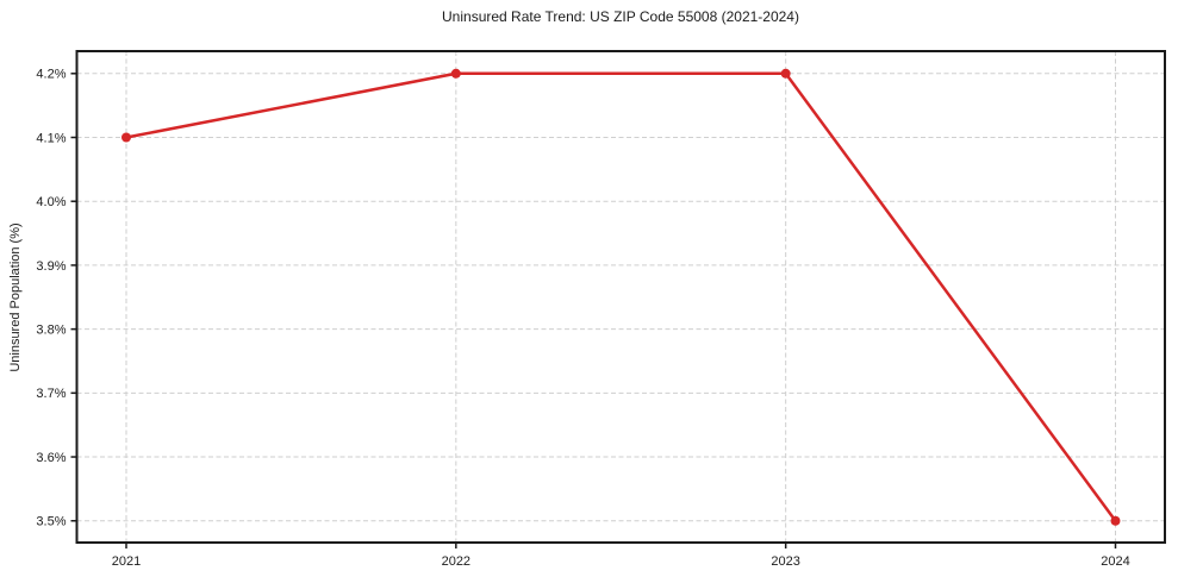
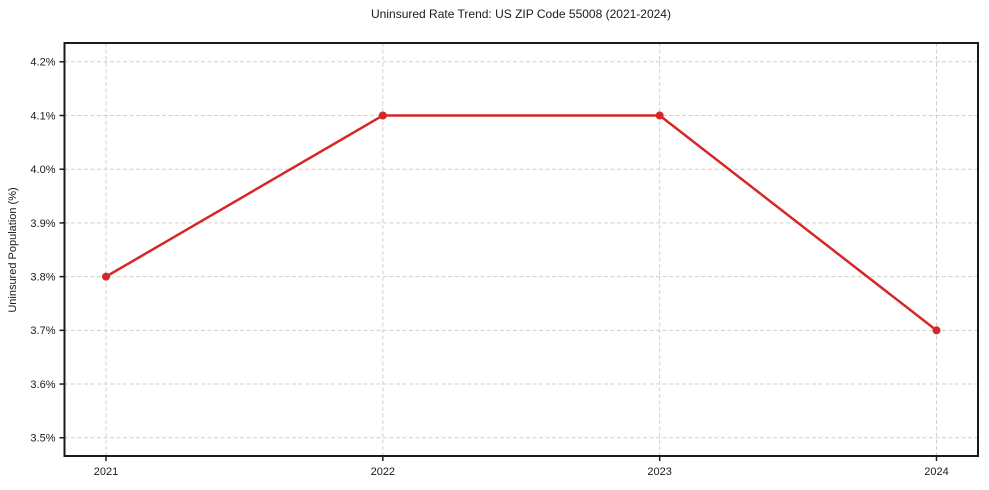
2021: 4.1% -> 3.8%
2022: 4.2% -> 4.1%
2023: 4.2% -> 4.1%
2024: 3.5% -> 3.7%
